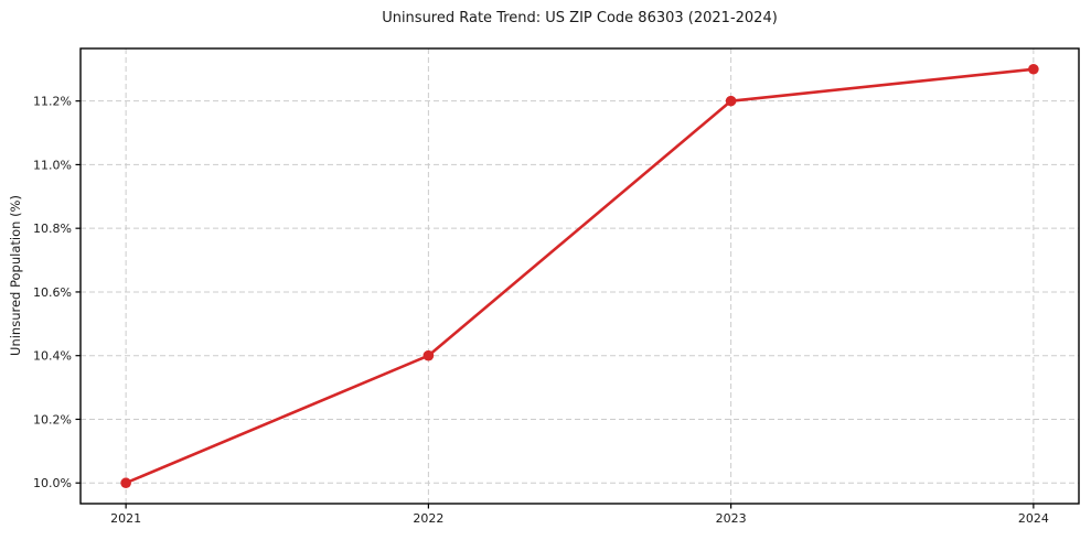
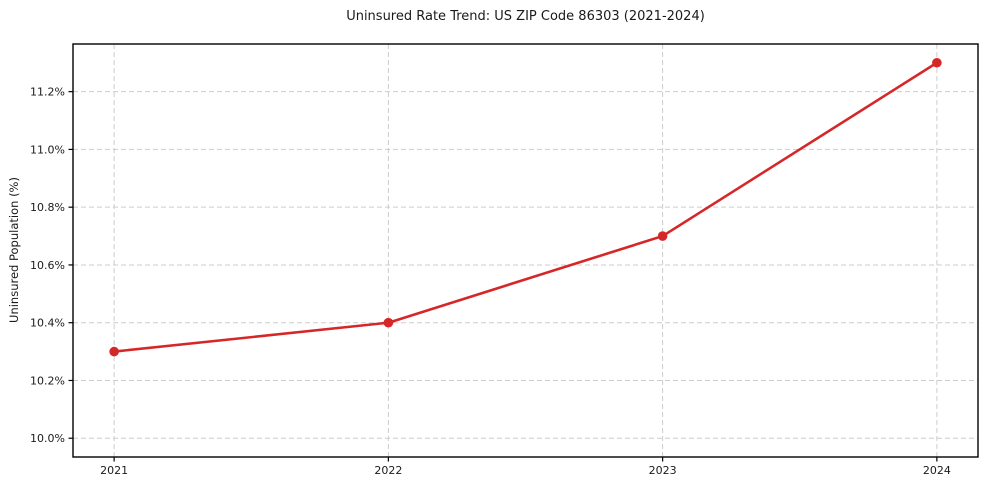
2021: 10.0% -> 10.3%
2023: 11.2% -> 10.7%
